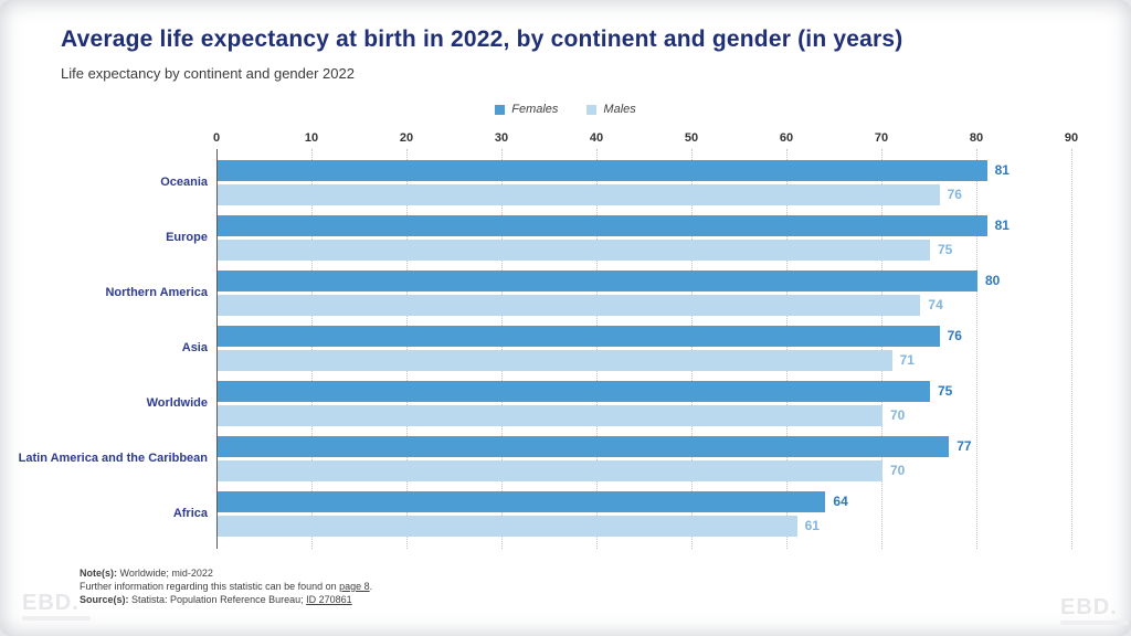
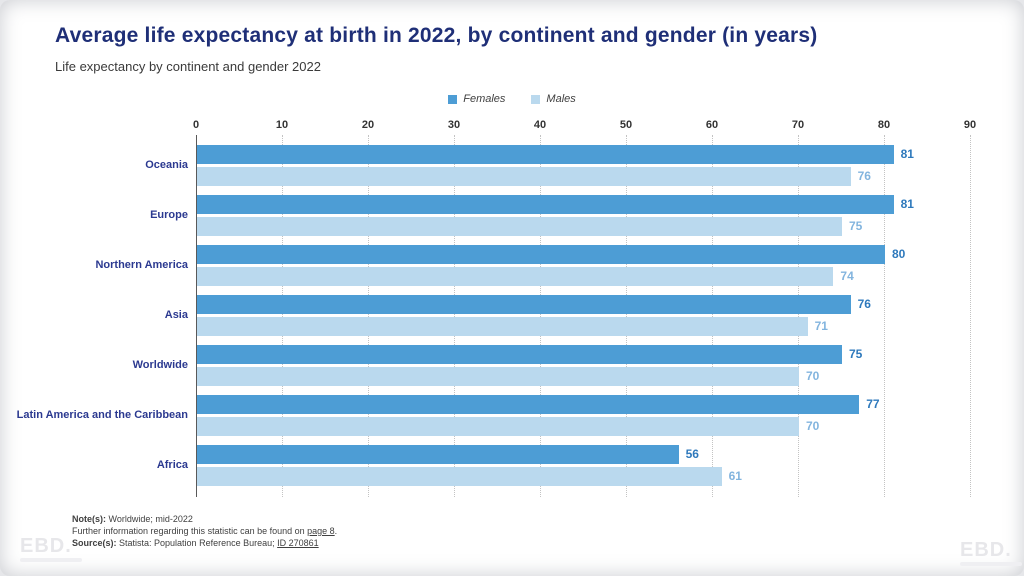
Females/Africa: 64 -> 56
